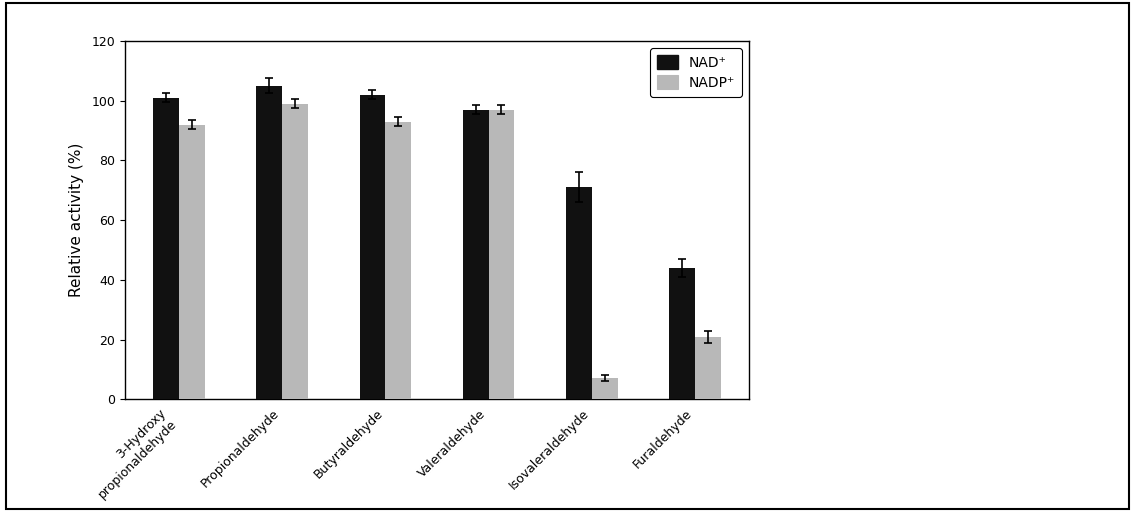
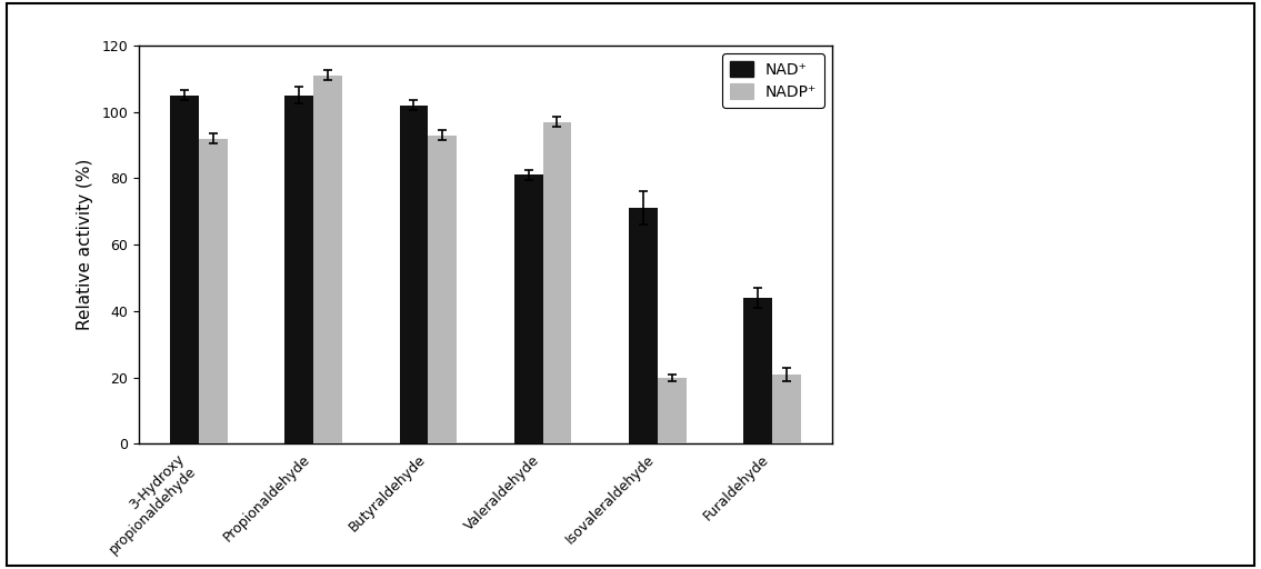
NAD⁺/3-Hydroxy propionaldehyde: 101 -> 105
NADP⁺/Propionaldehyde: 99 -> 111
NAD⁺/Valeraldehyde: 97 -> 81
NADP⁺/Isovaleraldehyde: 7 -> 20
